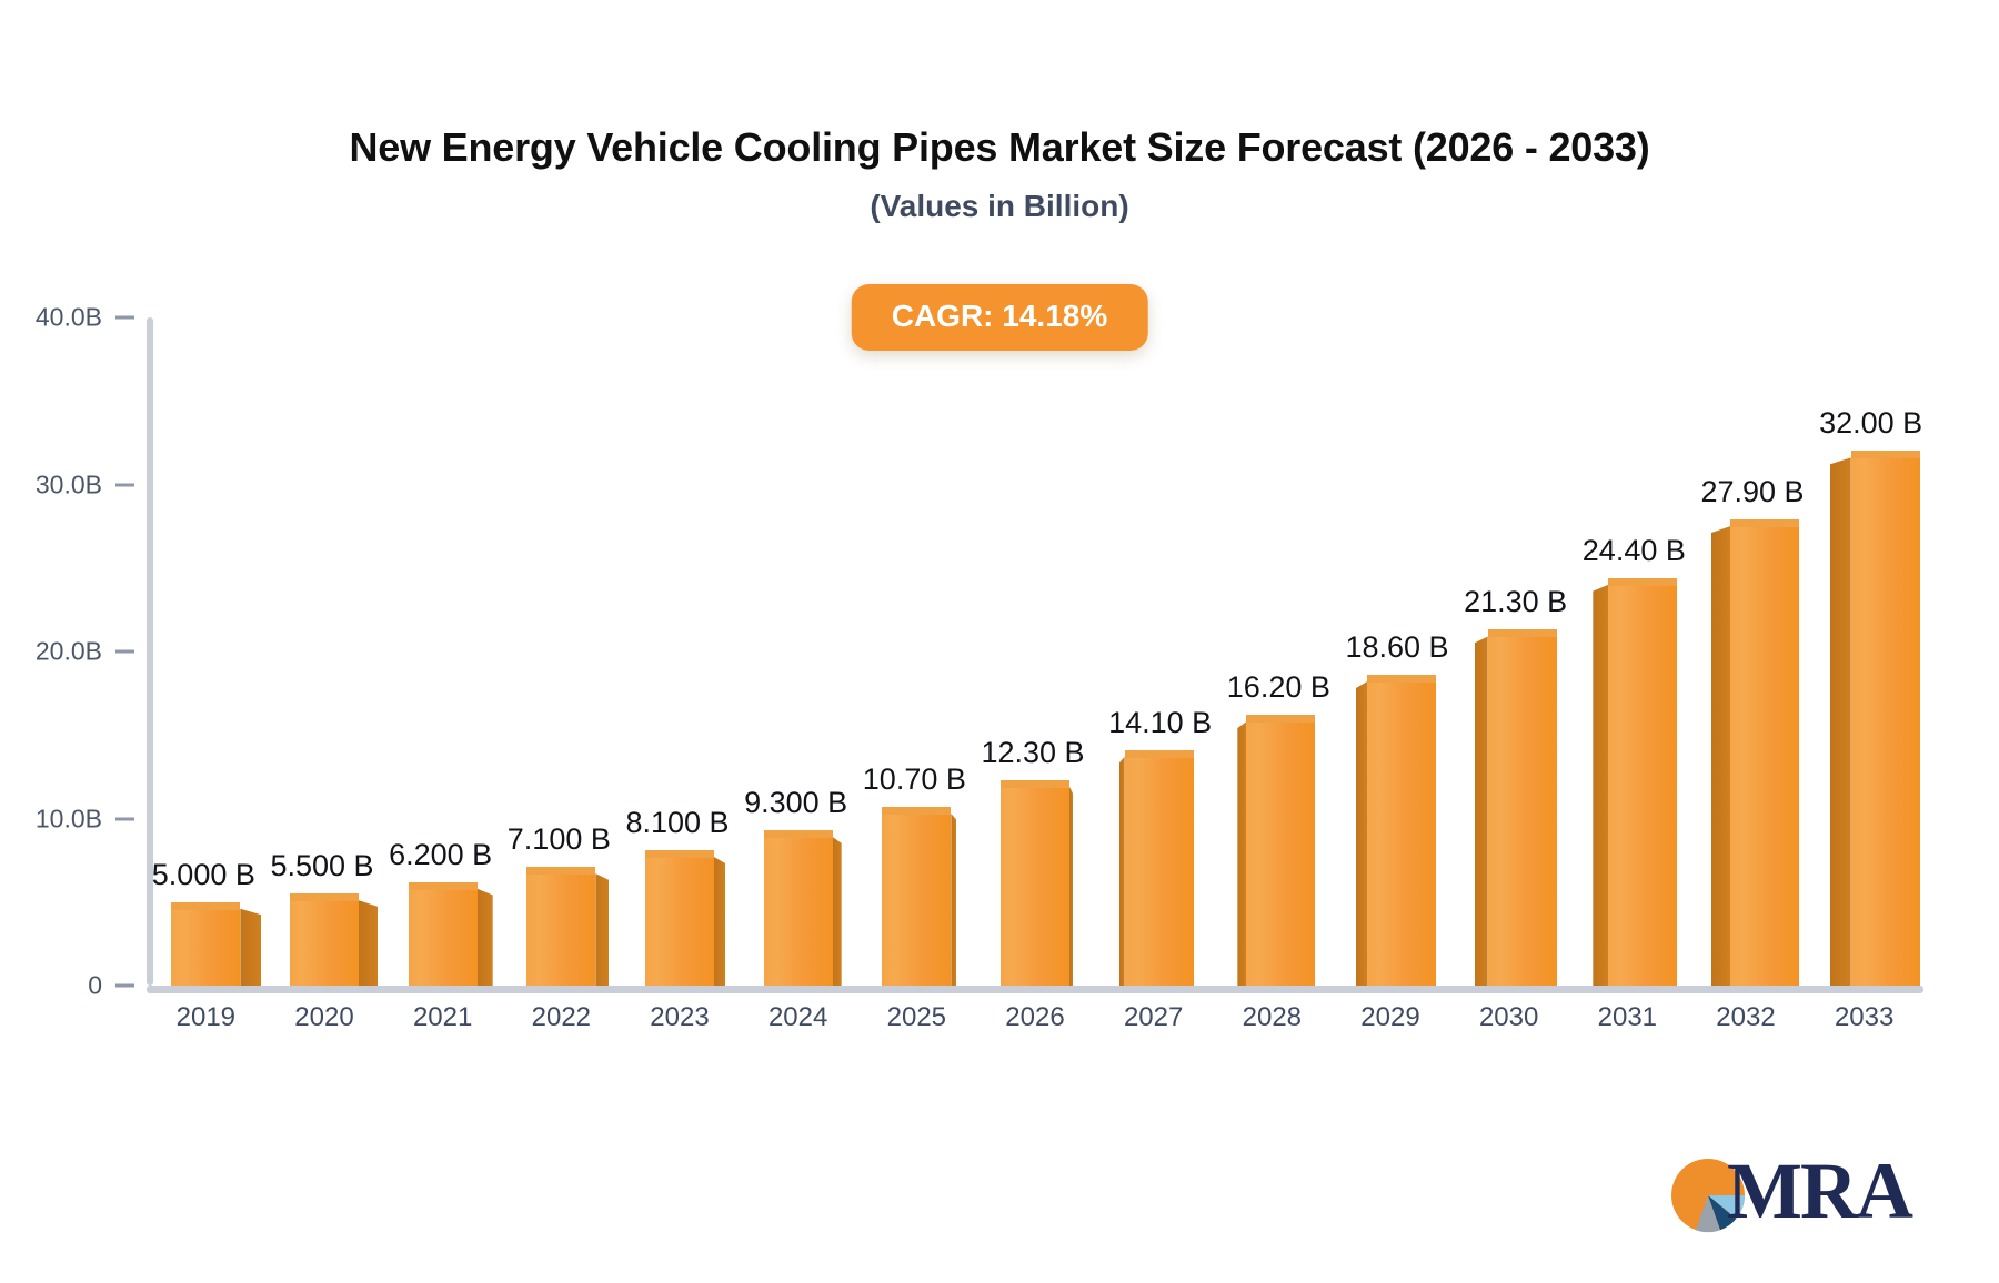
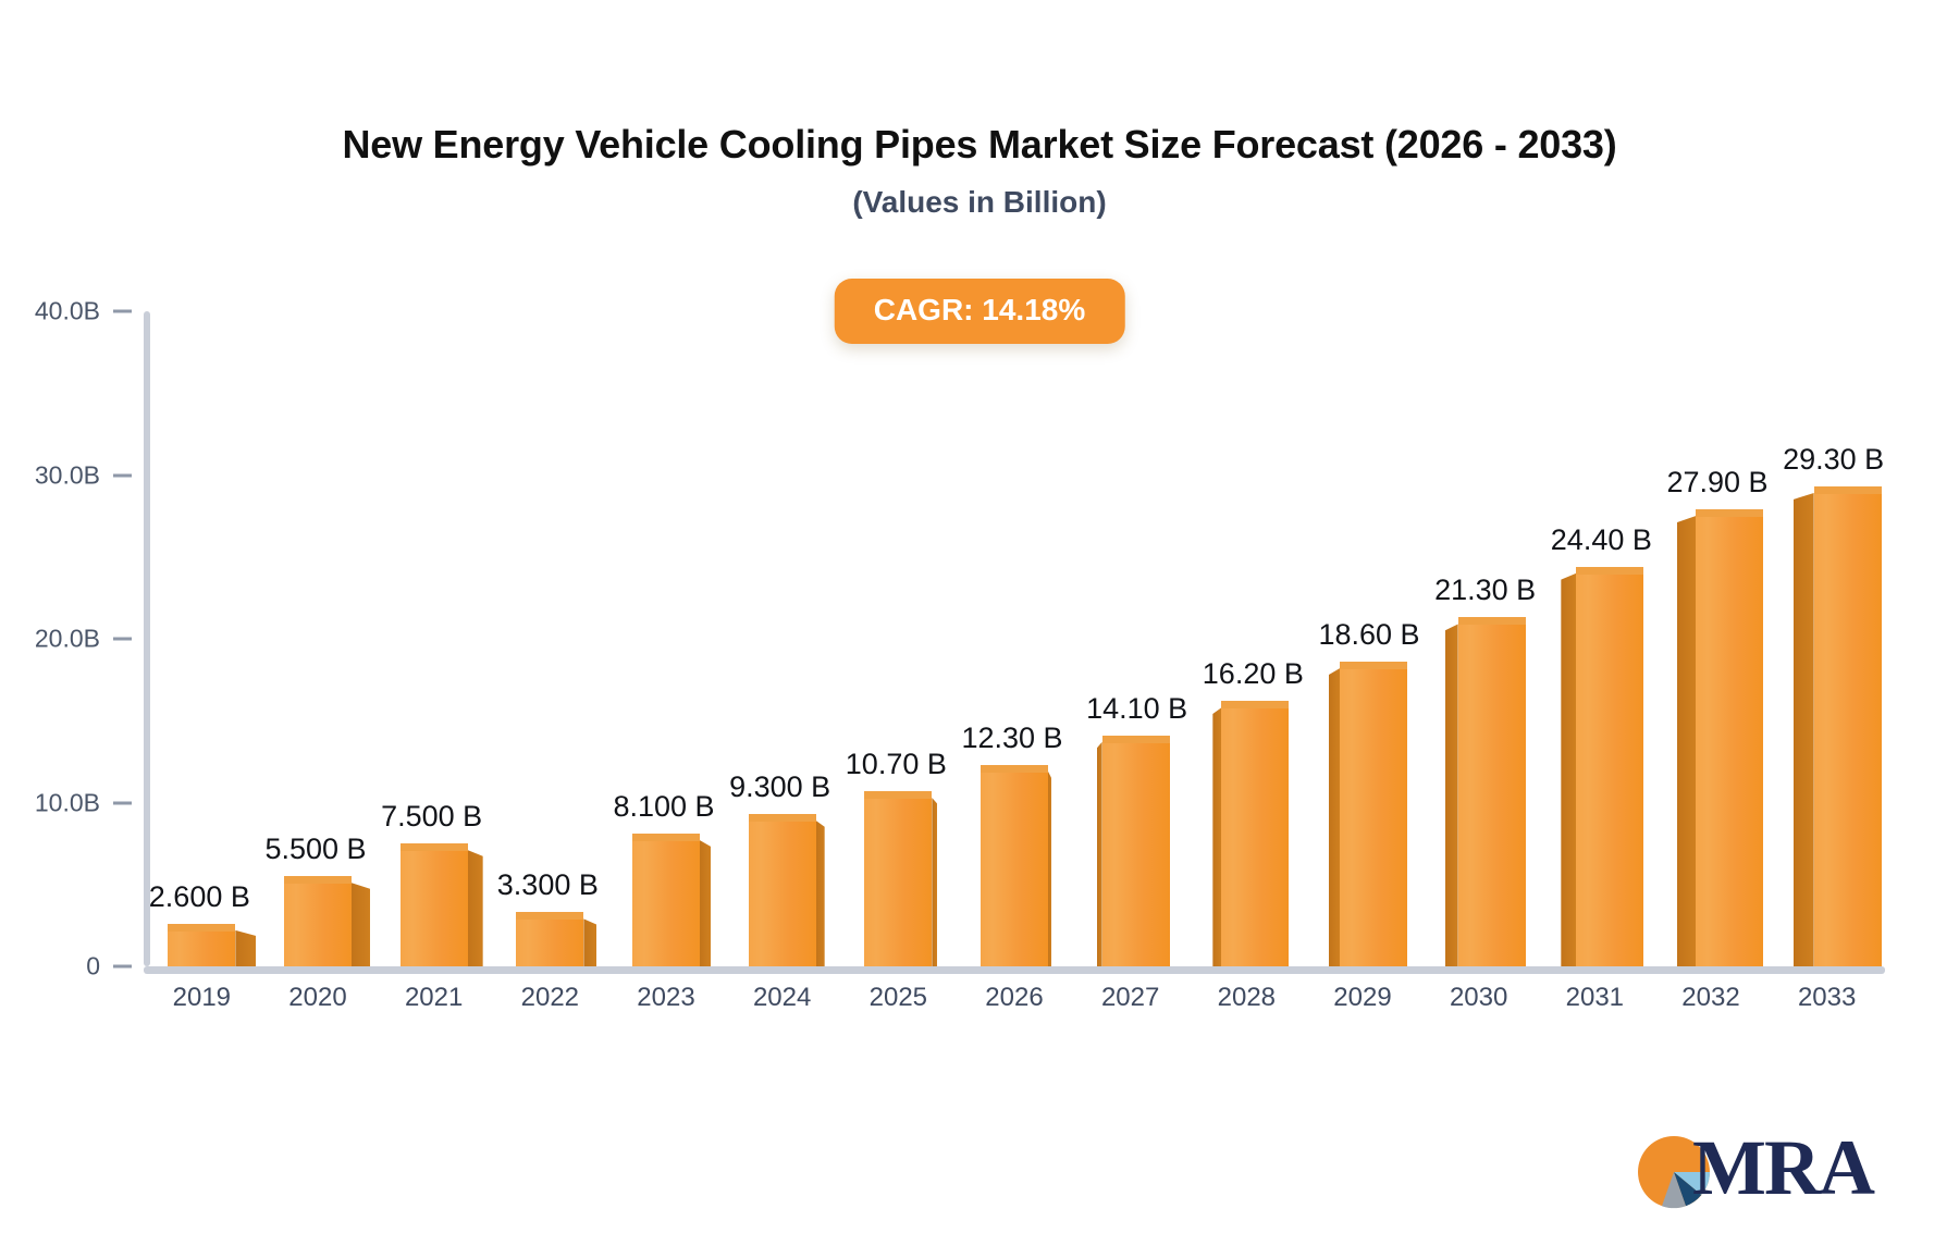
2019: 5.000 -> 2.600
2021: 6.200 -> 7.500
2022: 7.100 -> 3.300
2033: 32.00 -> 29.30
